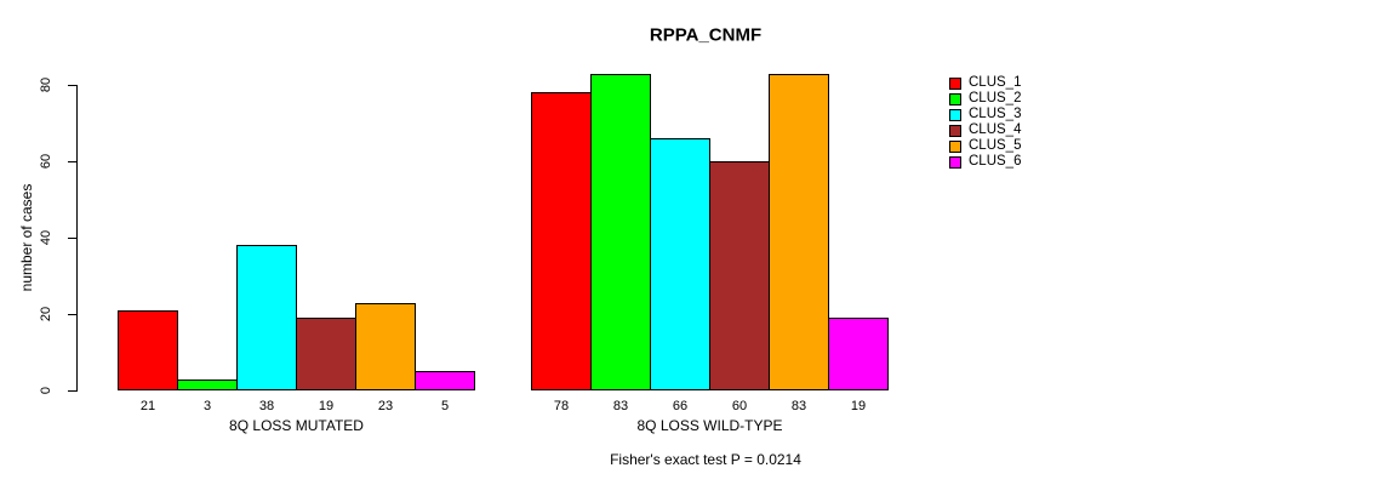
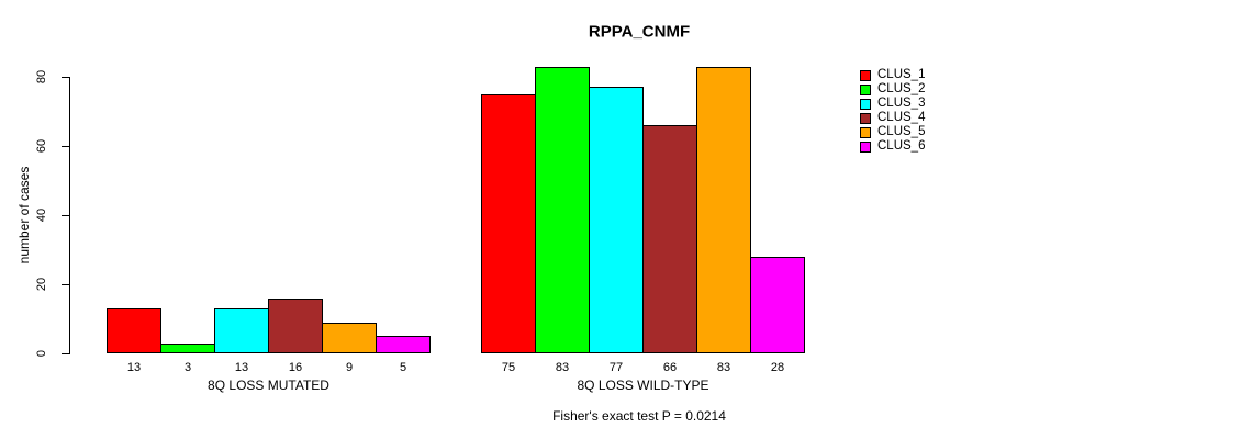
CLUS_1/8Q LOSS MUTATED: 21 -> 13
CLUS_3/8Q LOSS MUTATED: 38 -> 13
CLUS_4/8Q LOSS MUTATED: 19 -> 16
CLUS_5/8Q LOSS MUTATED: 23 -> 9
CLUS_1/8Q LOSS WILD-TYPE: 78 -> 75
CLUS_3/8Q LOSS WILD-TYPE: 66 -> 77
CLUS_4/8Q LOSS WILD-TYPE: 60 -> 66
CLUS_6/8Q LOSS WILD-TYPE: 19 -> 28
